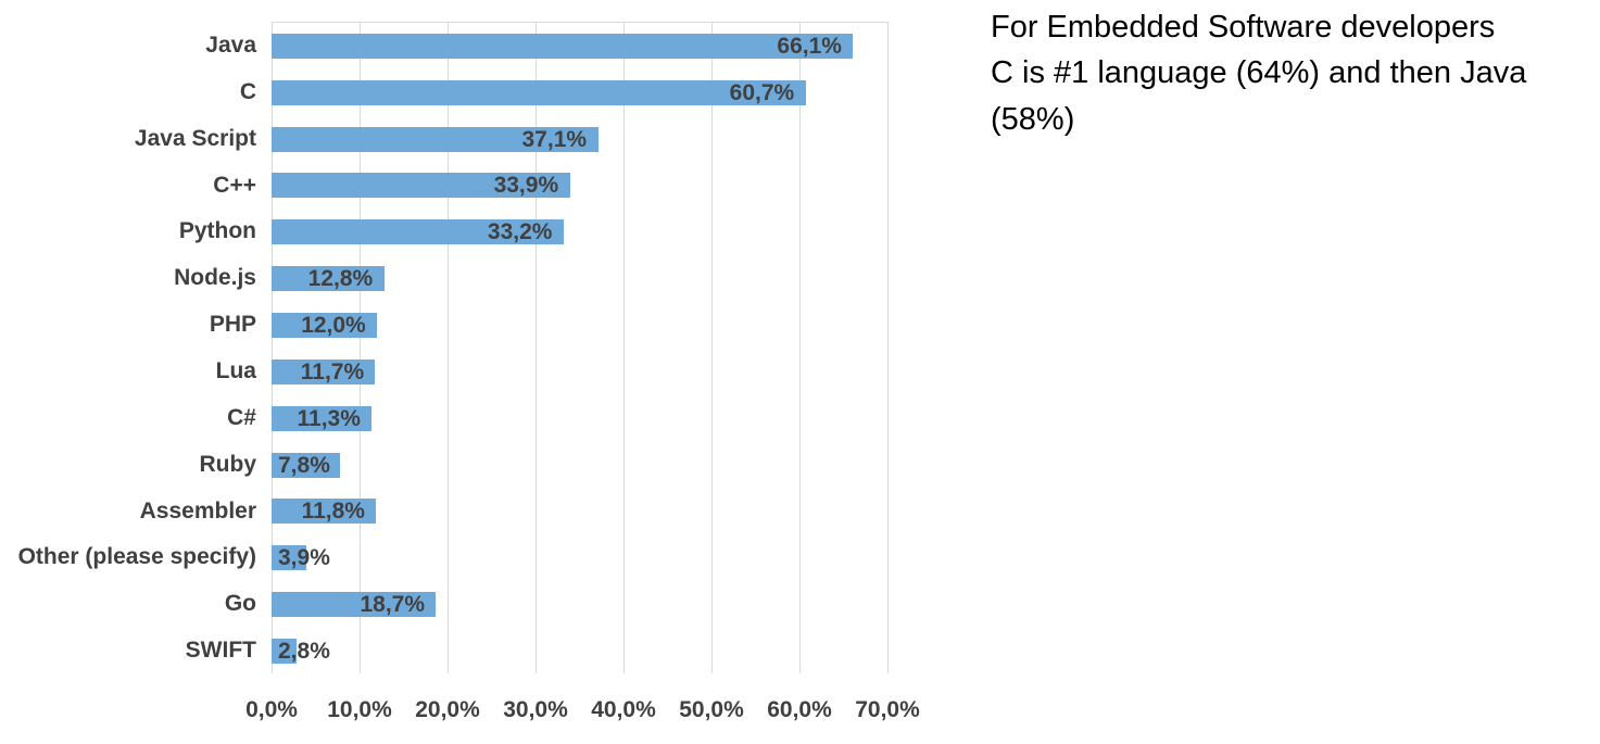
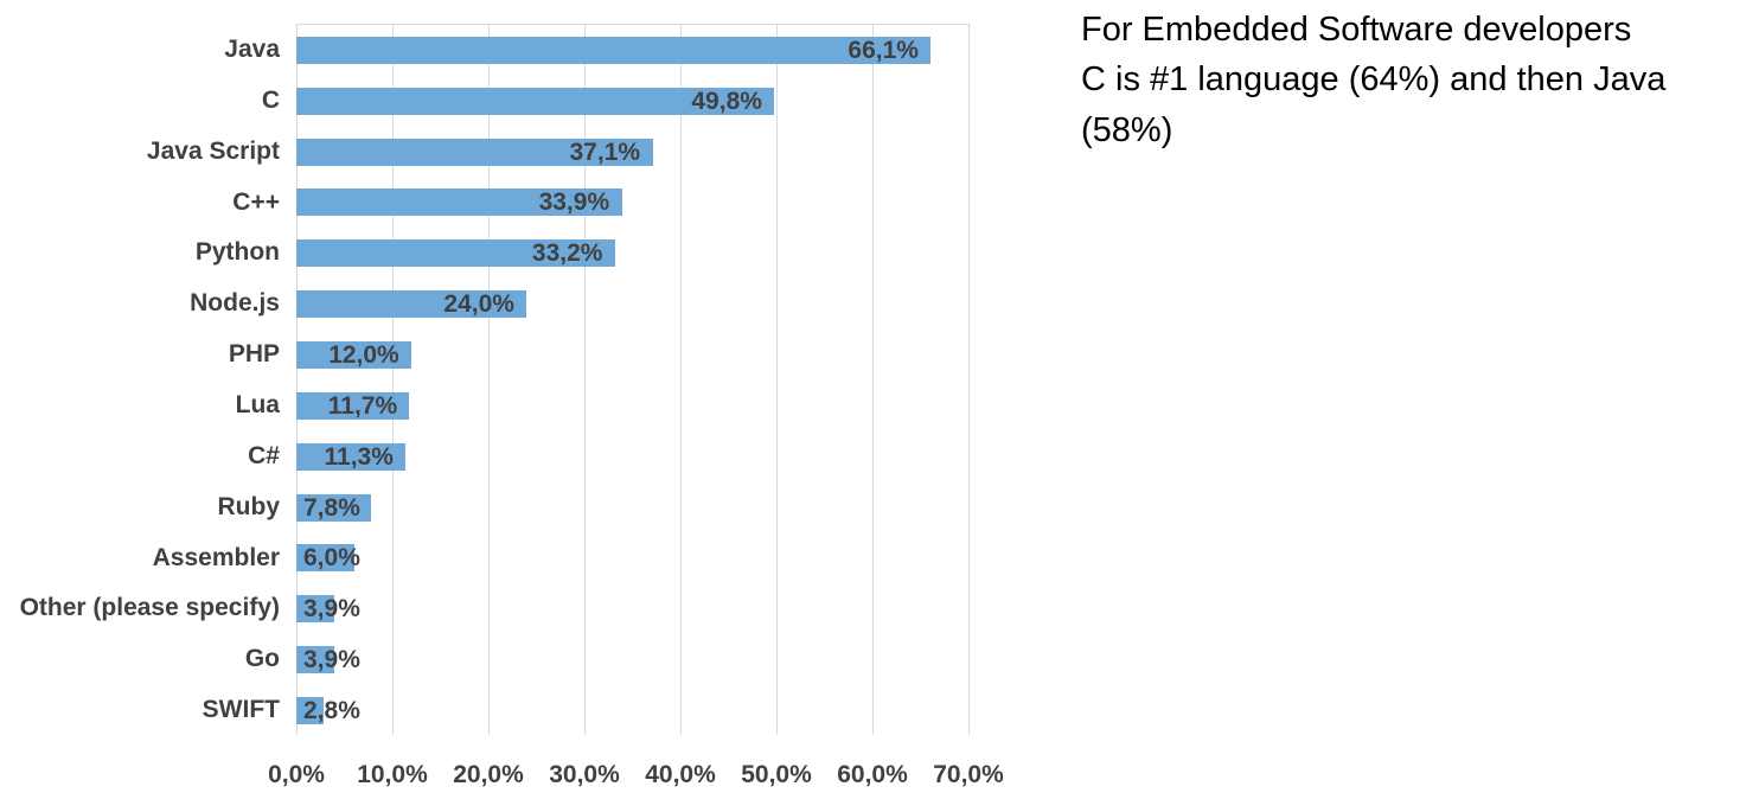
C: 60,7% -> 49,8%
Node.js: 12,8% -> 24,0%
Assembler: 11,8% -> 6,0%
Go: 18,7% -> 3,9%
